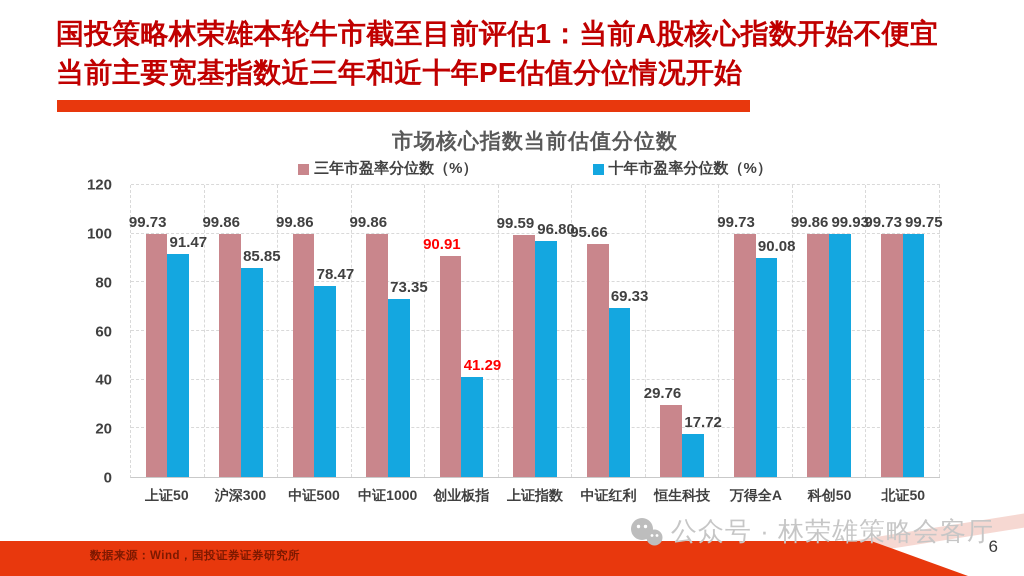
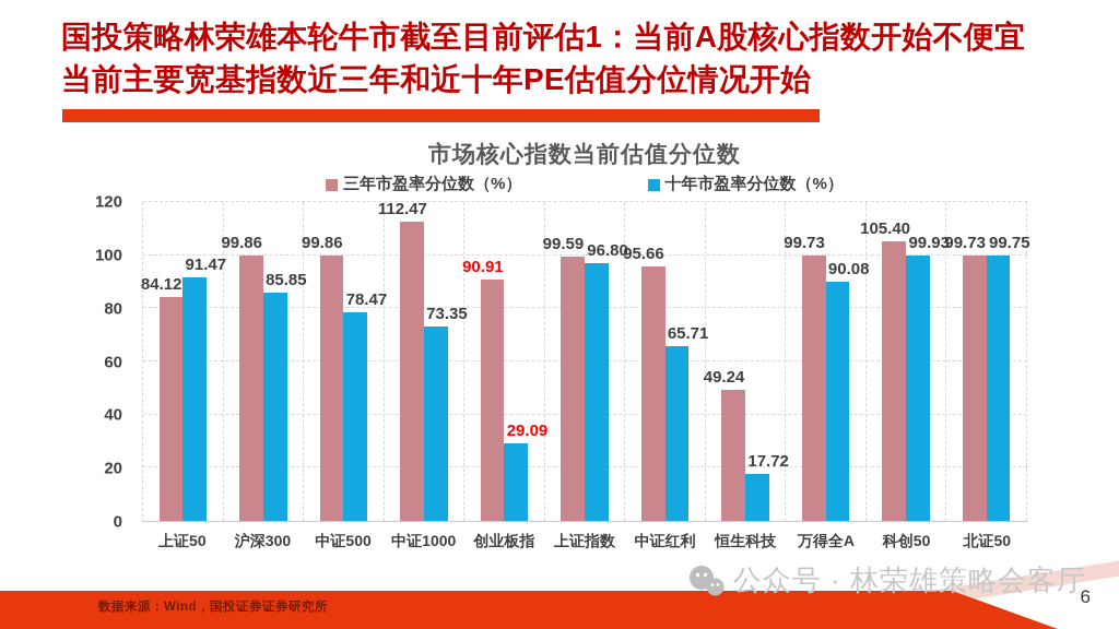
三年市盈率分位数（%）/上证50: 99.73 -> 84.12
三年市盈率分位数（%）/中证1000: 99.86 -> 112.47
十年市盈率分位数（%）/创业板指: 41.29 -> 29.09
十年市盈率分位数（%）/中证红利: 69.33 -> 65.71
三年市盈率分位数（%）/恒生科技: 29.76 -> 49.24
三年市盈率分位数（%）/科创50: 99.86 -> 105.40
